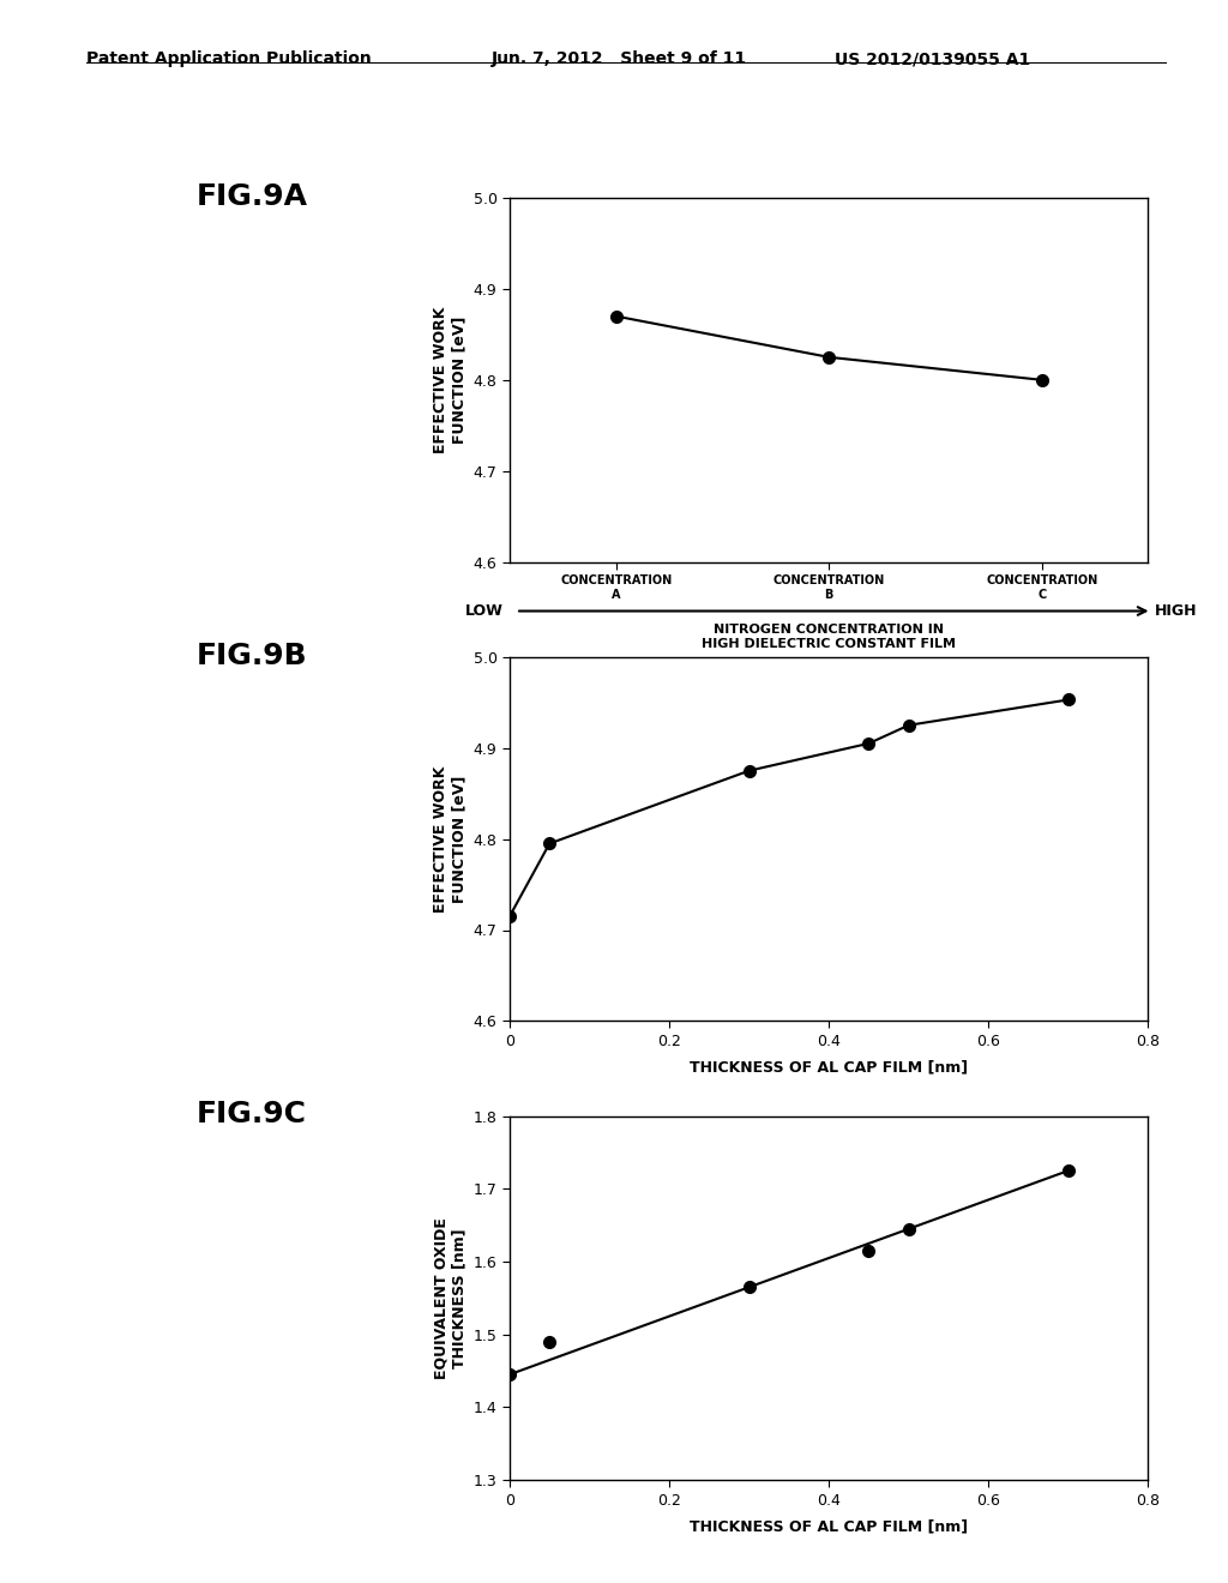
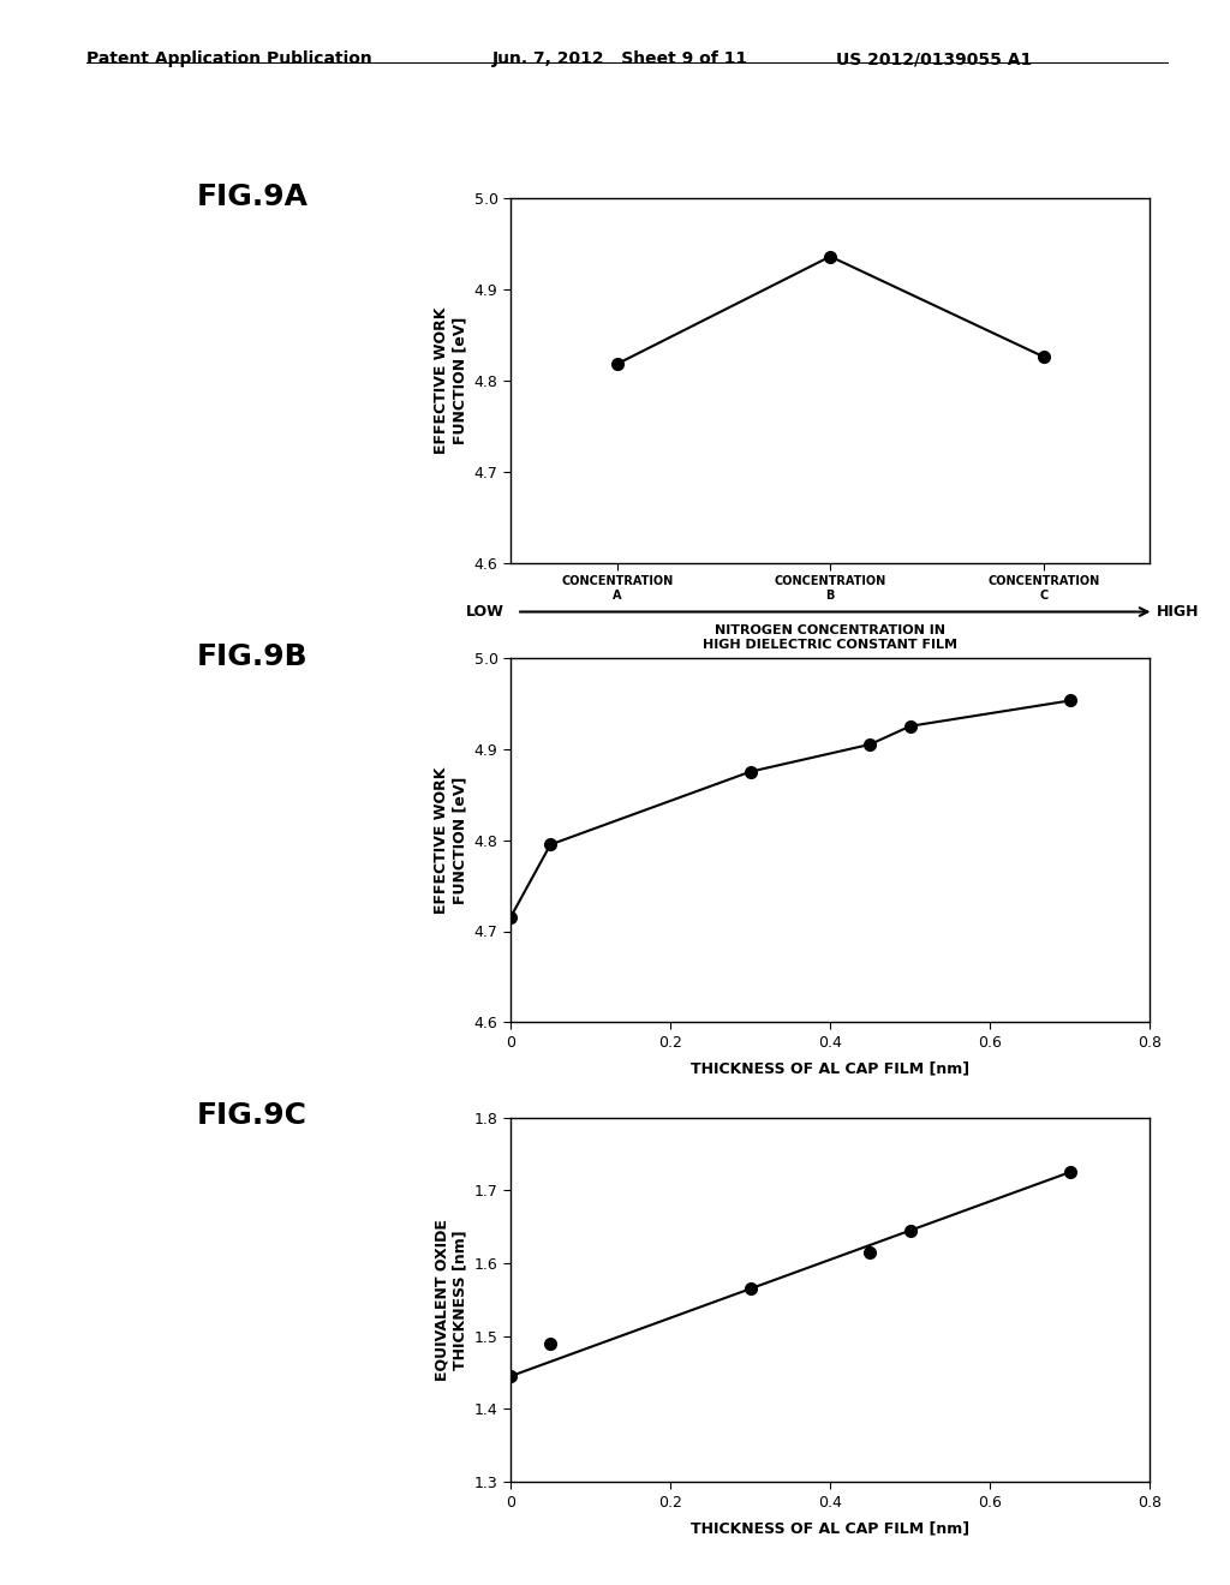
CONCENTRATION A: 4.870 -> 4.818
CONCENTRATION B: 4.825 -> 4.936
CONCENTRATION C: 4.800 -> 4.826
